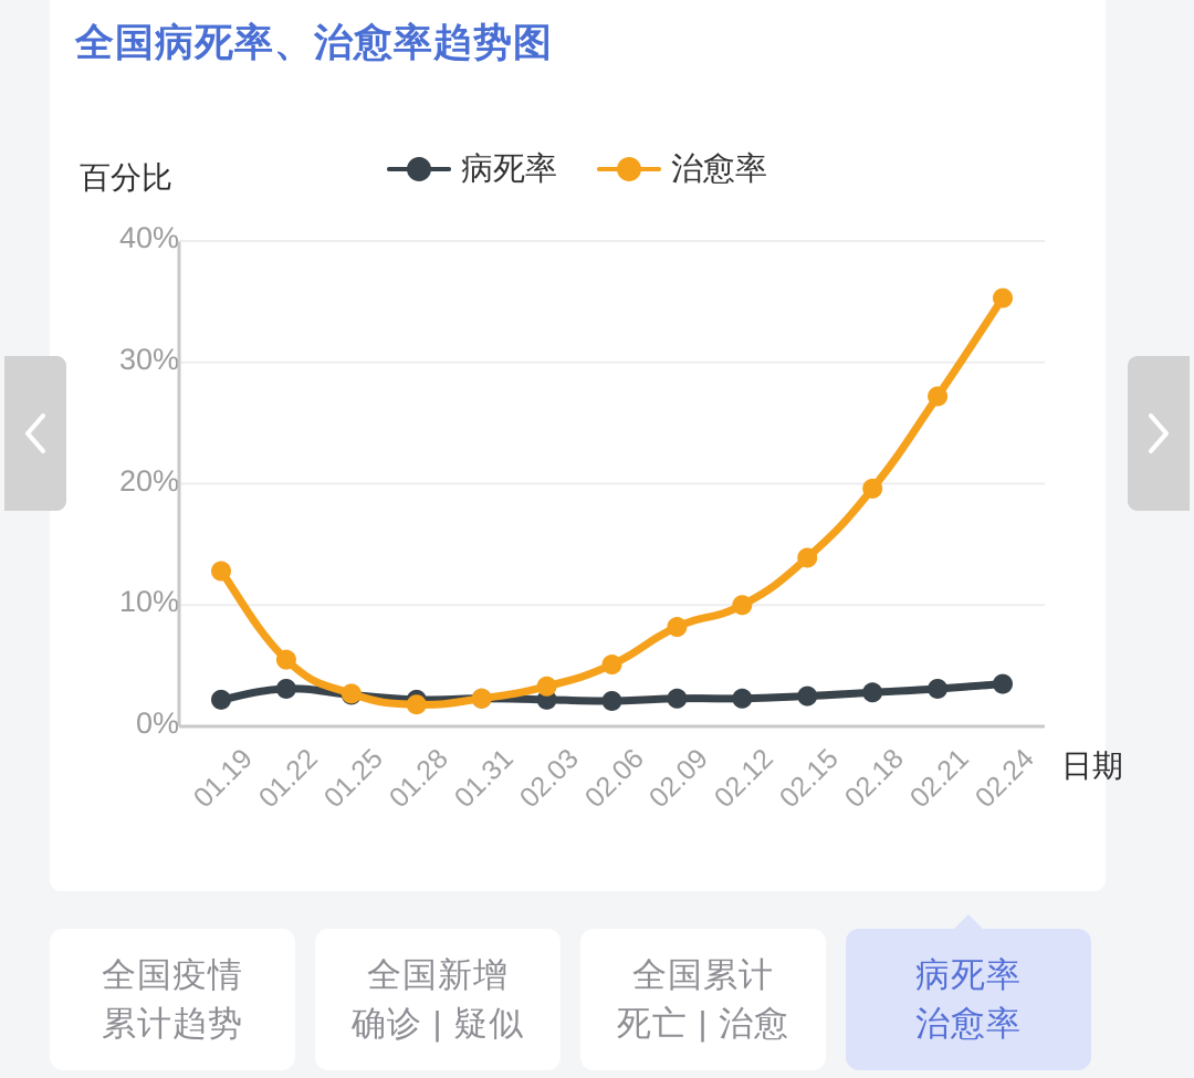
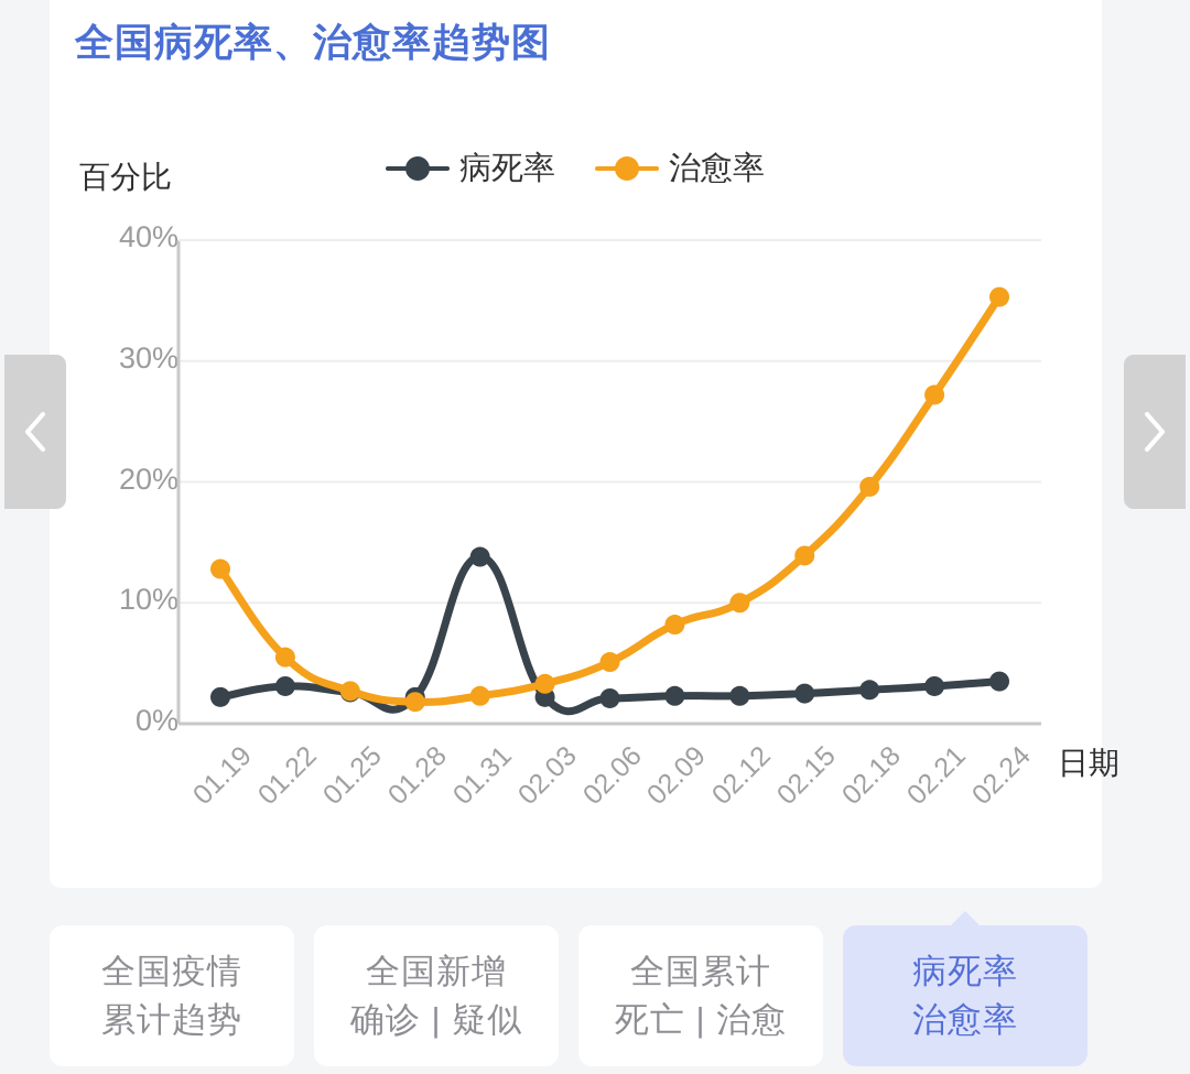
病死率/01.31: 2.3% -> 13.8%
